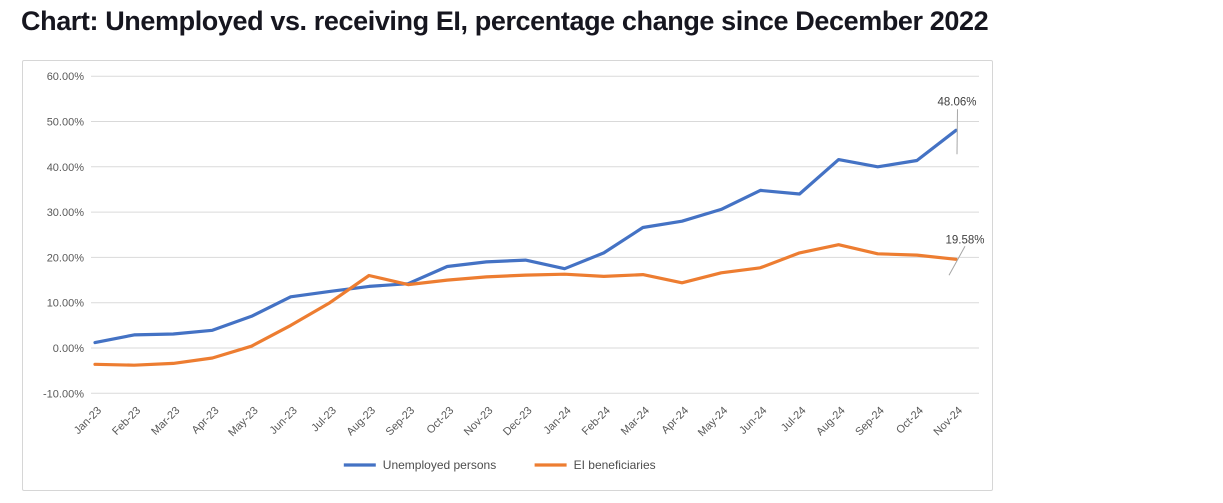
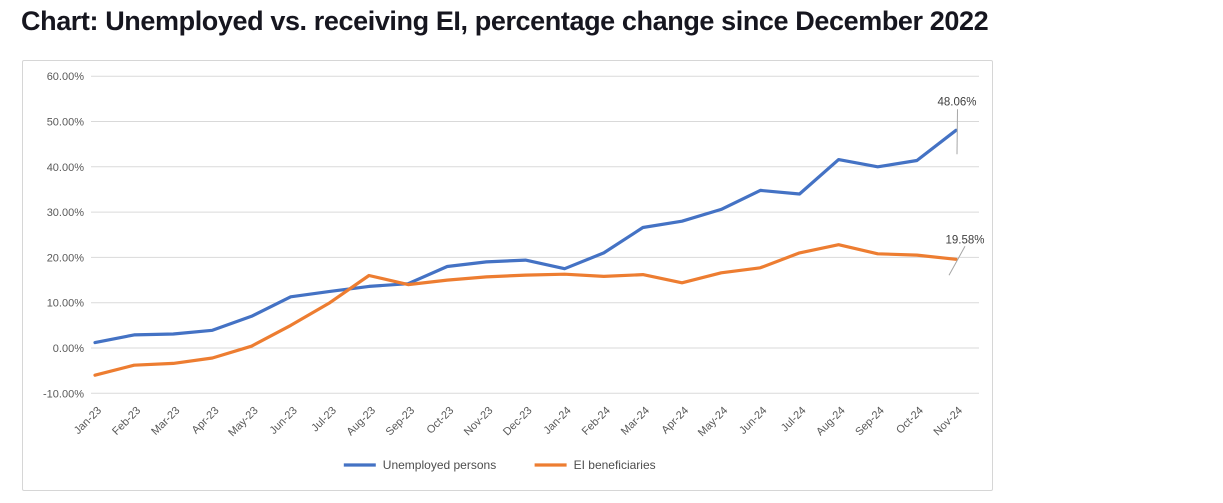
EI beneficiaries/Jan-23: -4% -> -6%
